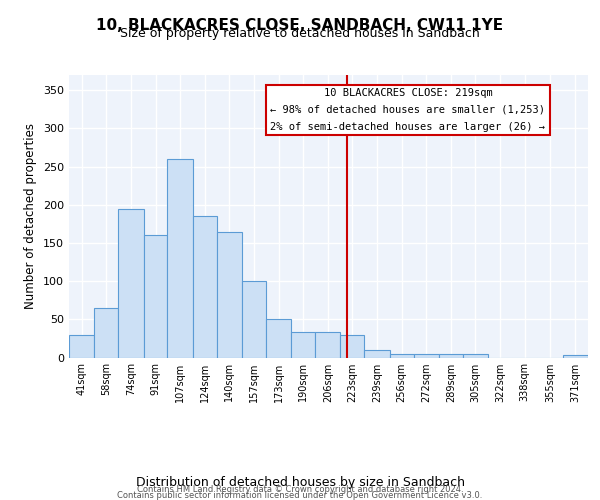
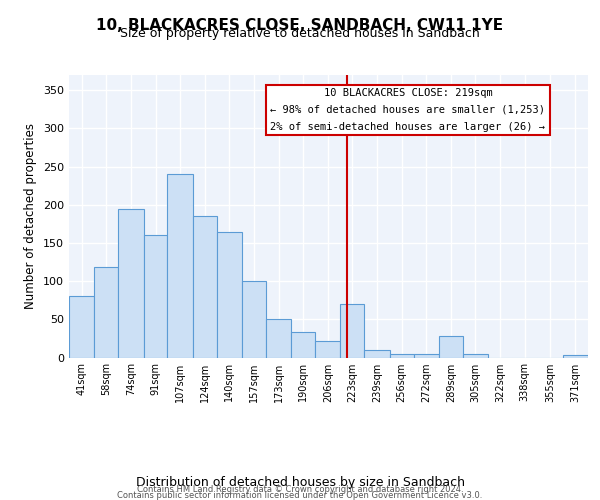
41sqm: 30 -> 80
58sqm: 65 -> 118
107sqm: 260 -> 240
206sqm: 33 -> 22
223sqm: 29 -> 70
289sqm: 5 -> 28
